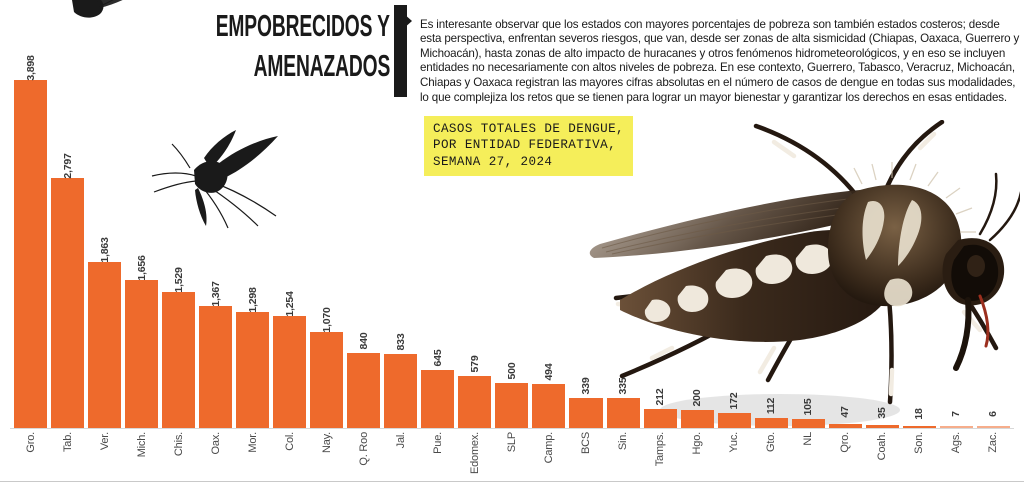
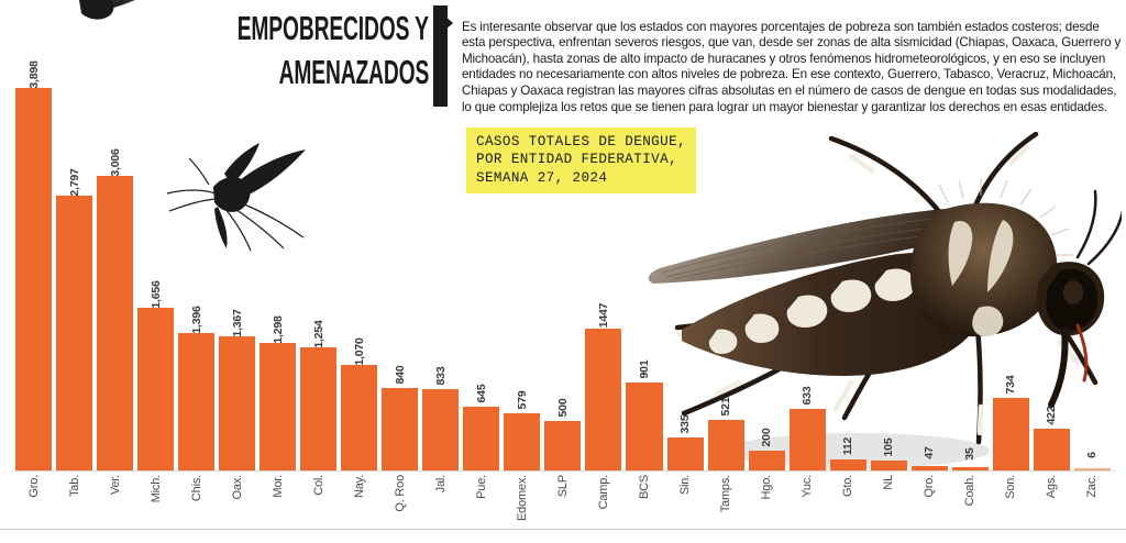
Ver.: 1,863 -> 3,006
Chis.: 1,529 -> 1,396
Camp.: 494 -> 1447
BCS: 339 -> 901
Tamps.: 212 -> 521
Yuc.: 172 -> 633
Son.: 18 -> 734
Ags.: 7 -> 422
